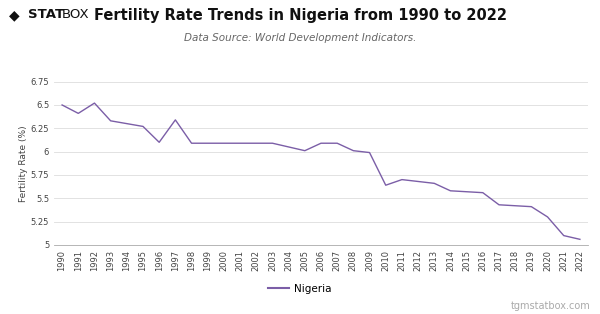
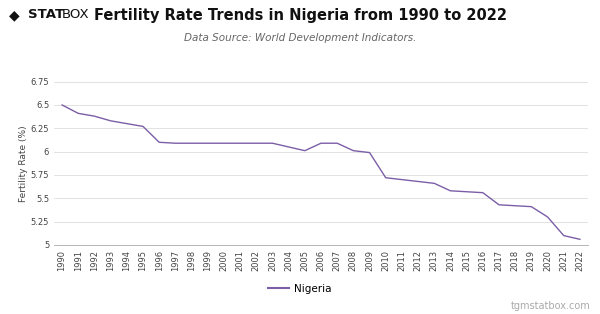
1992: 6.52 -> 6.38
1997: 6.34 -> 6.09
2010: 5.64 -> 5.72
